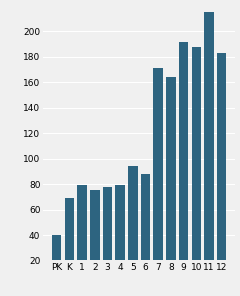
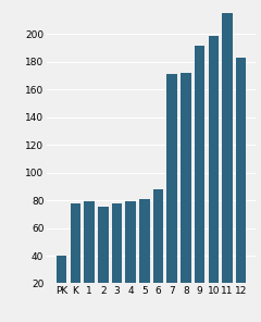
K: 69 -> 78
5: 94 -> 81
8: 164 -> 172
10: 188 -> 199
